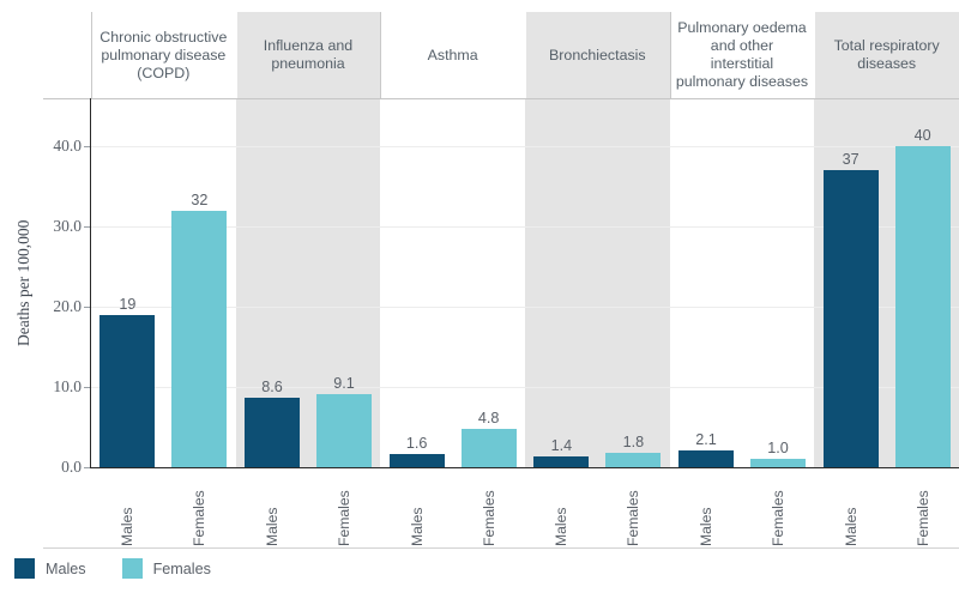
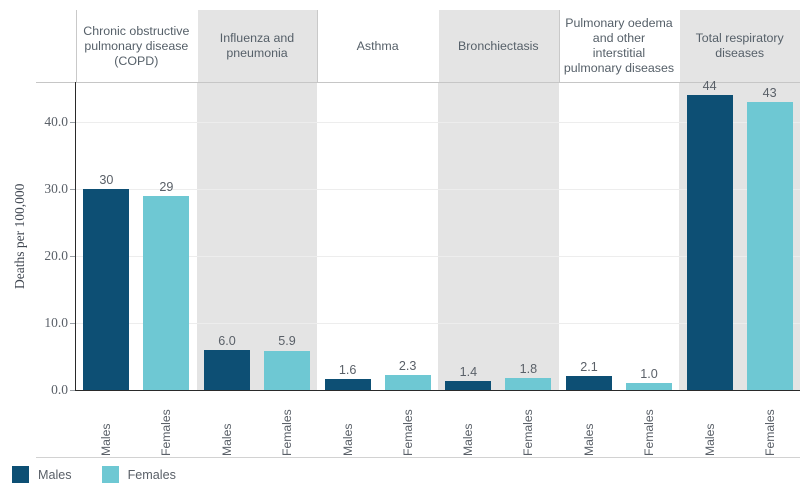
Males/Chronic obstructive pulmonary disease (COPD): 19 -> 30
Females/Chronic obstructive pulmonary disease (COPD): 32 -> 29
Males/Influenza and pneumonia: 8.6 -> 6.0
Females/Influenza and pneumonia: 9.1 -> 5.9
Females/Asthma: 4.8 -> 2.3
Males/Total respiratory diseases: 37 -> 44
Females/Total respiratory diseases: 40 -> 43
